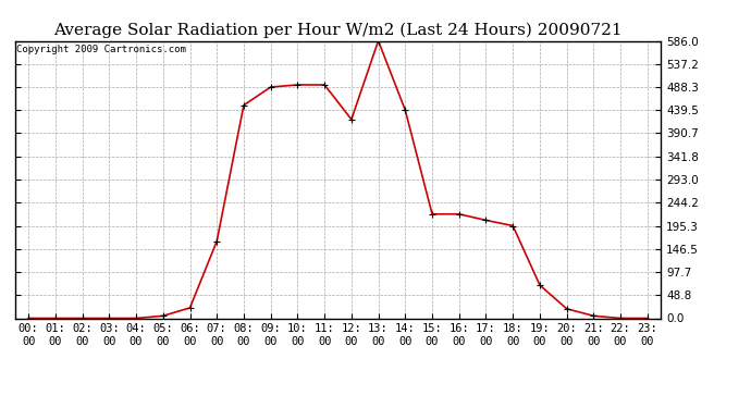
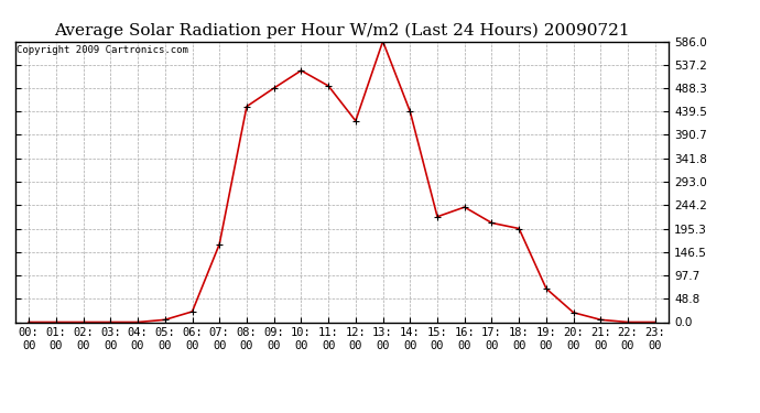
10: 00: 493 -> 525
16: 00: 220 -> 240
